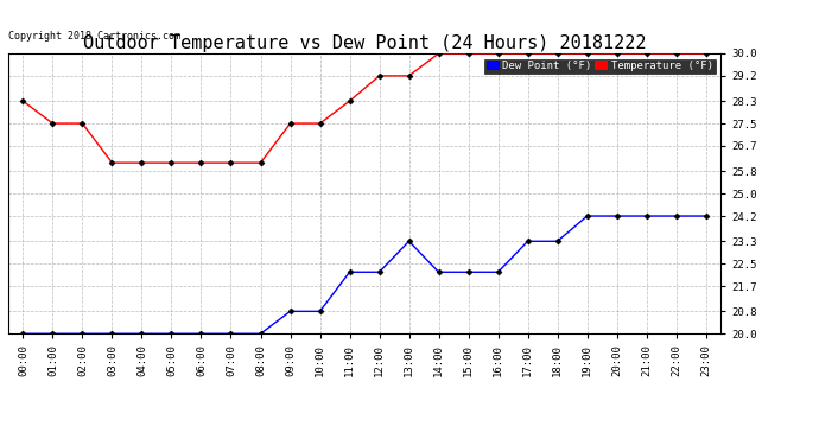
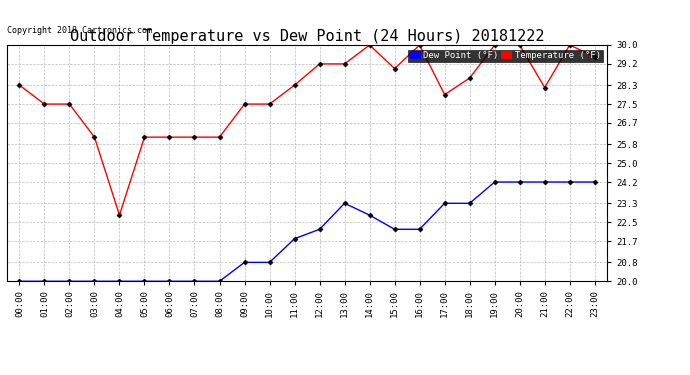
Temperature (°F)/04:00: 26.1 -> 22.8
Dew Point (°F)/11:00: 22.2 -> 21.8
Dew Point (°F)/14:00: 22.2 -> 22.8
Temperature (°F)/15:00: 30.0 -> 29.0
Temperature (°F)/17:00: 30.0 -> 27.9
Temperature (°F)/18:00: 30.0 -> 28.6
Temperature (°F)/21:00: 30.0 -> 28.2
Temperature (°F)/23:00: 30.0 -> 29.5
